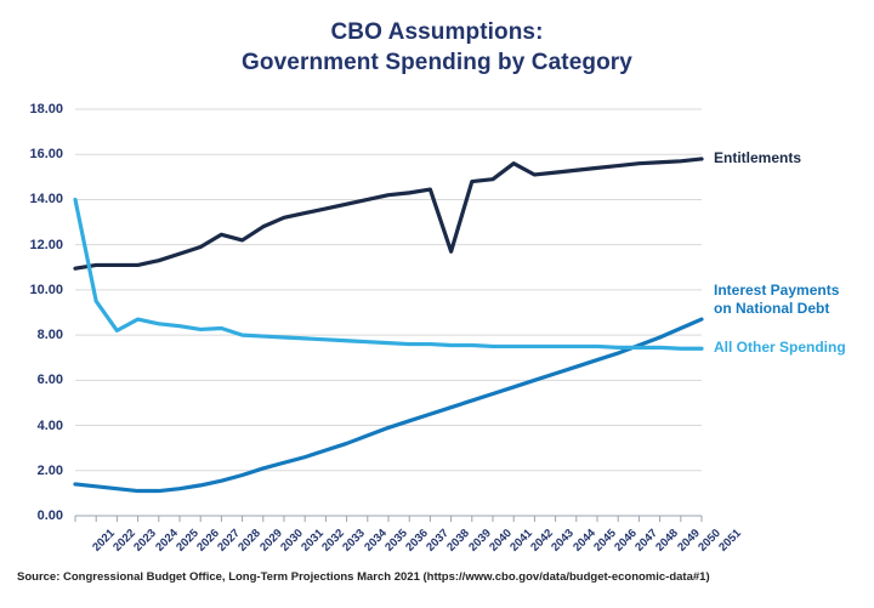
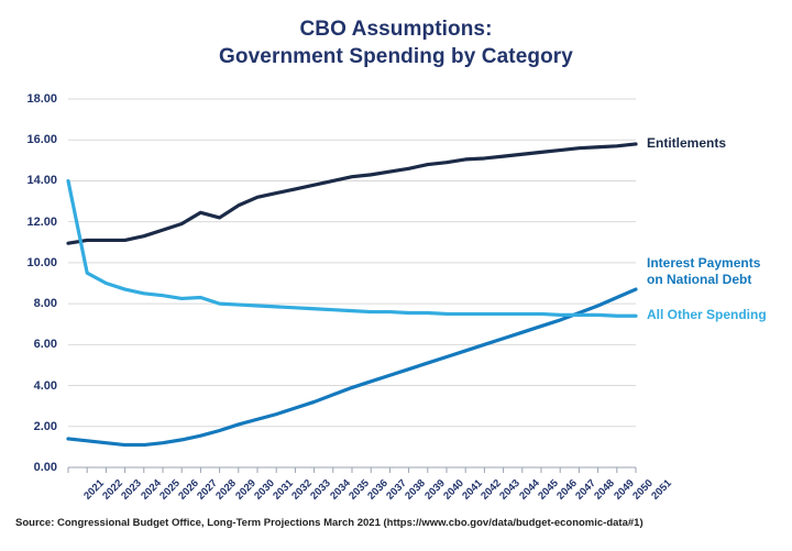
All Other Spending/2023: 8.2 -> 9.0
Entitlements/2039: 11.7 -> 14.6
Entitlements/2042: 15.6 -> 15.1
